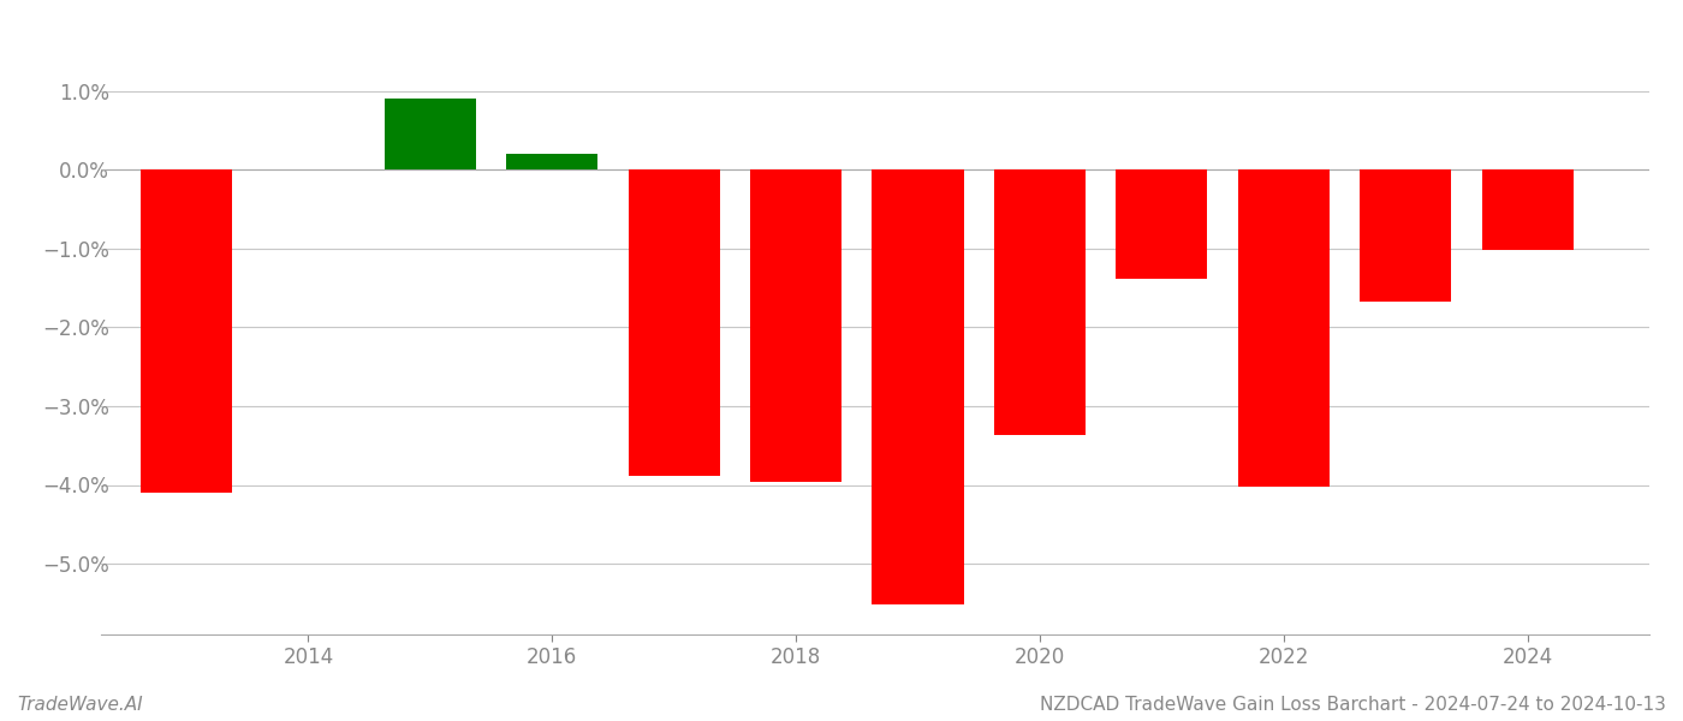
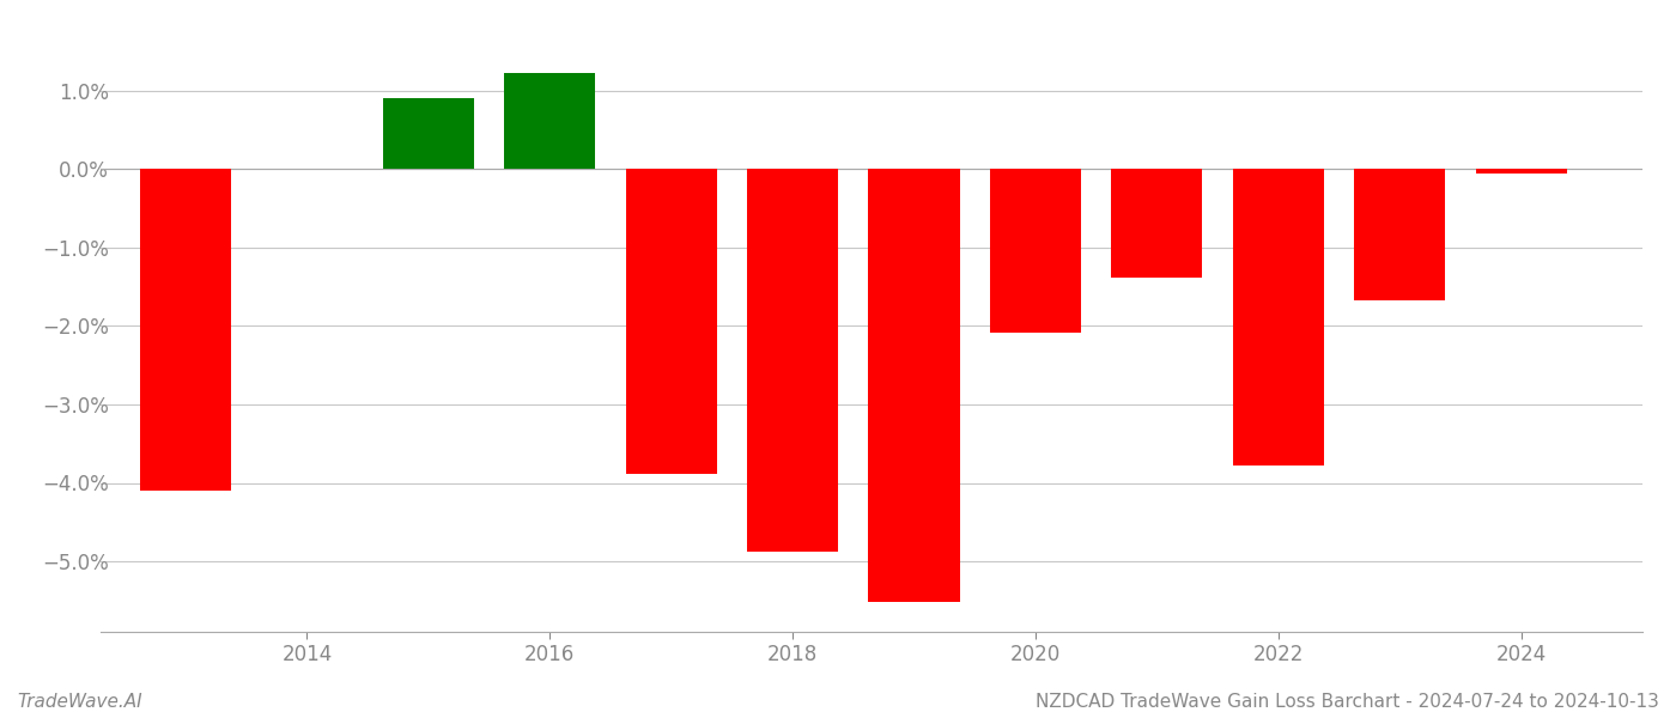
2016: 0.20% -> 1.22%
2018: -3.96% -> -4.88%
2020: -3.36% -> -2.08%
2022: -4.02% -> -3.78%
2024: -1.02% -> -0.05%
